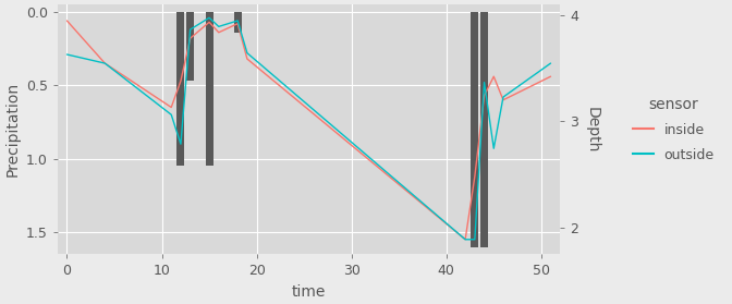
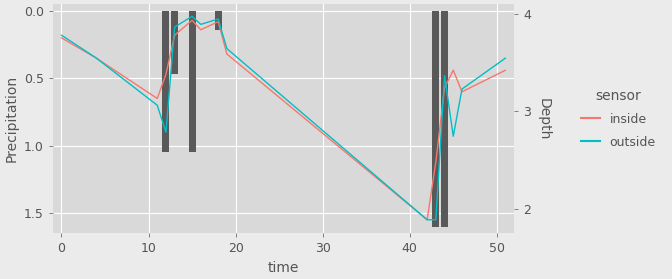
inside/0: 0.06 -> 0.20
outside/0: 0.29 -> 0.18
